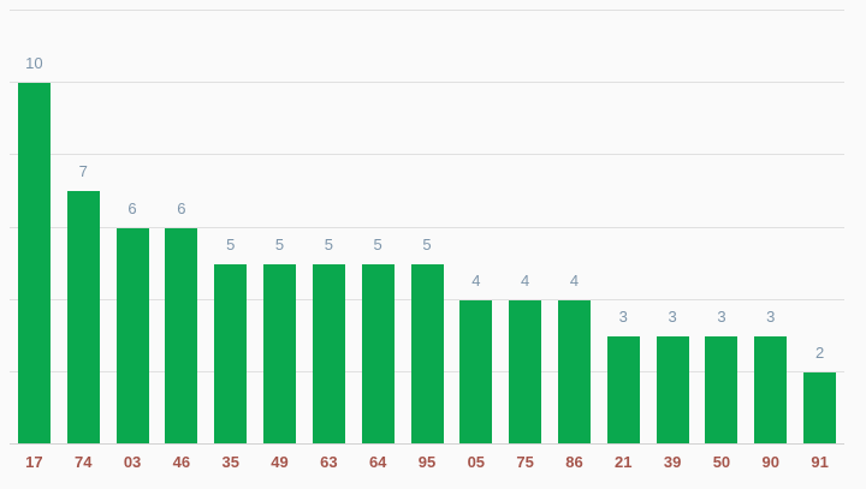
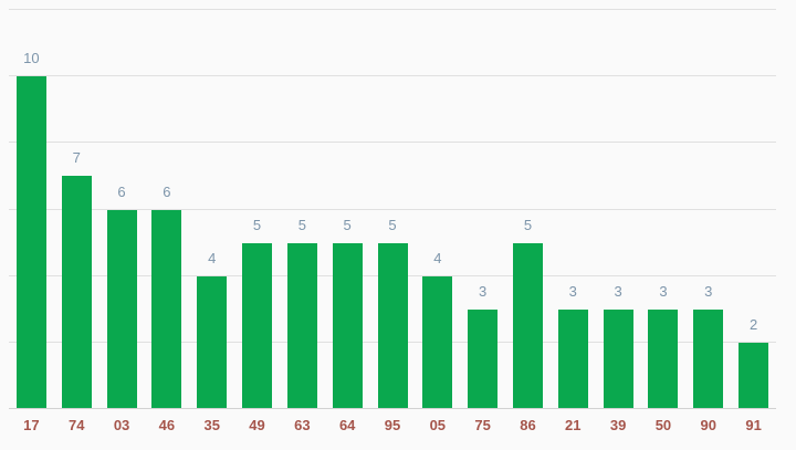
35: 5 -> 4
75: 4 -> 3
86: 4 -> 5
